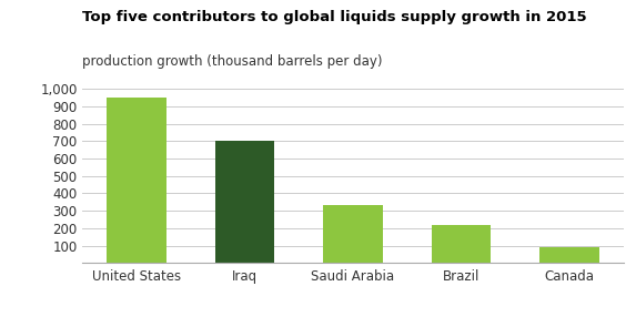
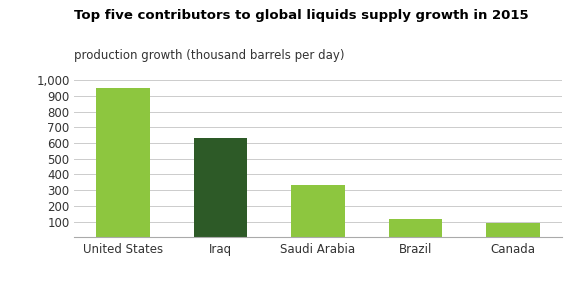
Iraq: 700 -> 630
Brazil: 220 -> 120
